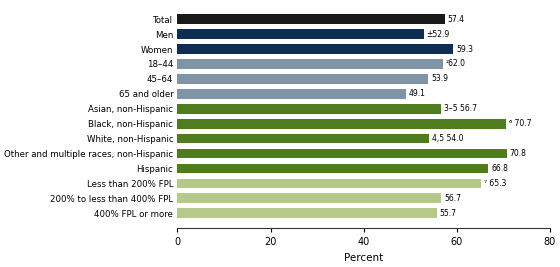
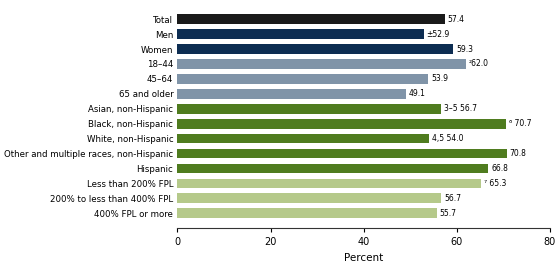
18–44: 57.0 -> 62.0
